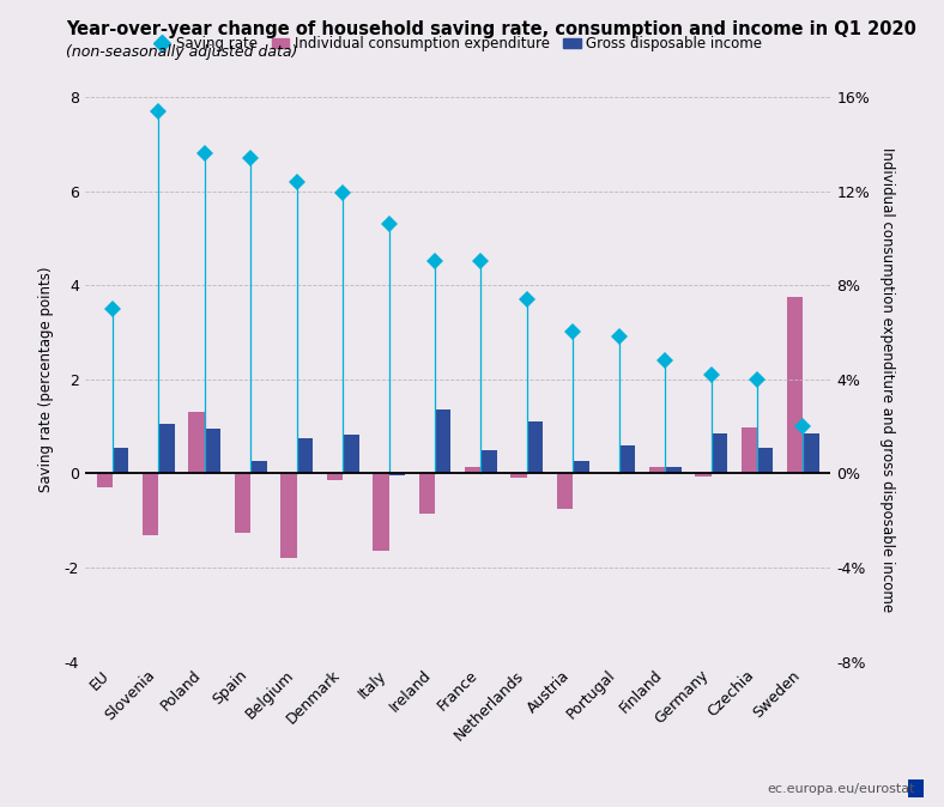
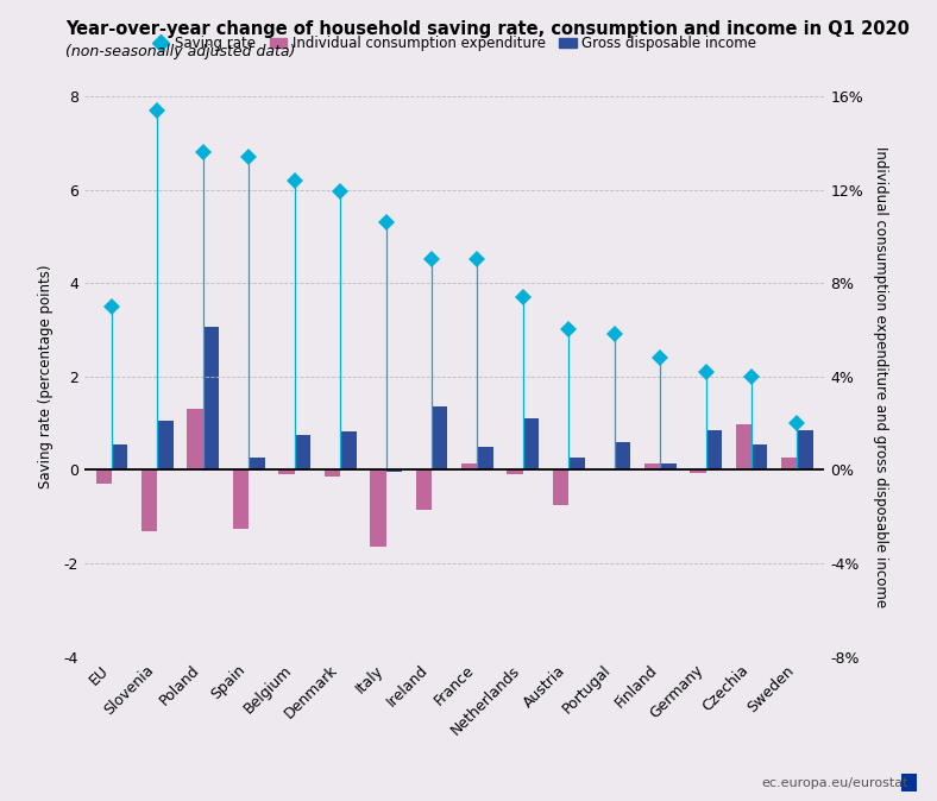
Gross disposable income/Poland: 1.9% -> 6.1%
Individual consumption expenditure/Belgium: -3.6% -> -0.2%
Individual consumption expenditure/Sweden: 7.5% -> 0.6%
